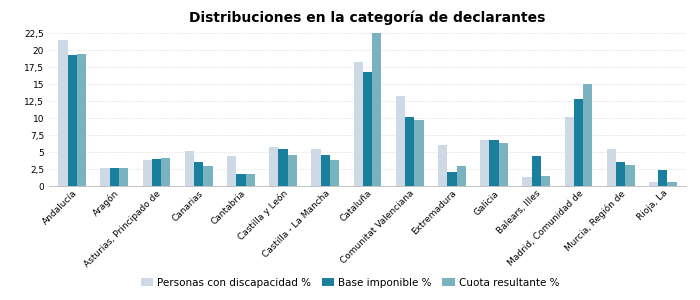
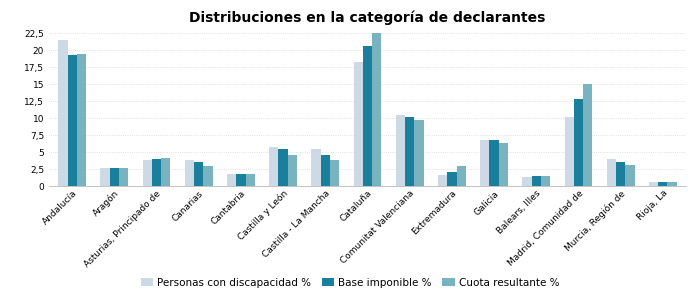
Personas con discapacidad %/Canarias: 5,2 -> 3,9
Personas con discapacidad %/Cantabria: 4,4 -> 1,7
Base imponible %/Cataluña: 16,8 -> 20,7
Personas con discapacidad %/Comunitat Valenciana: 13,2 -> 10,5
Personas con discapacidad %/Extremadura: 6,0 -> 1,6
Base imponible %/Balears, Illes: 4,4 -> 1,5
Personas con discapacidad %/Murcia, Región de: 5,4 -> 4,0
Base imponible %/Rioja, La: 2,4 -> 0,6
